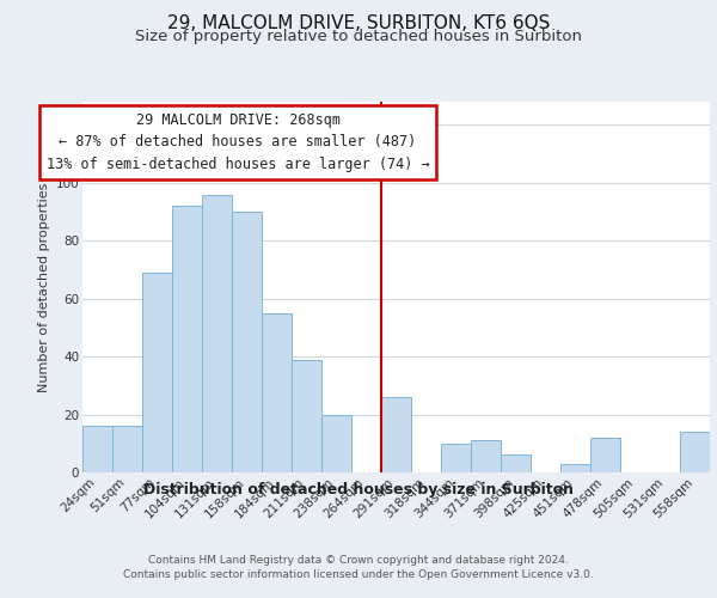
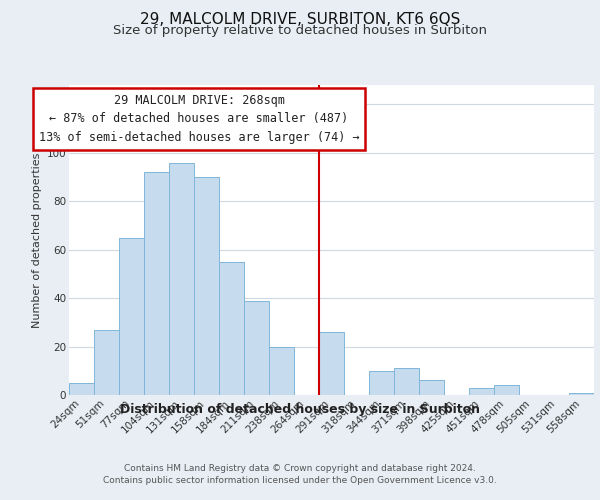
24sqm: 16 -> 5
51sqm: 16 -> 27
77sqm: 69 -> 65
478sqm: 12 -> 4
558sqm: 14 -> 1
